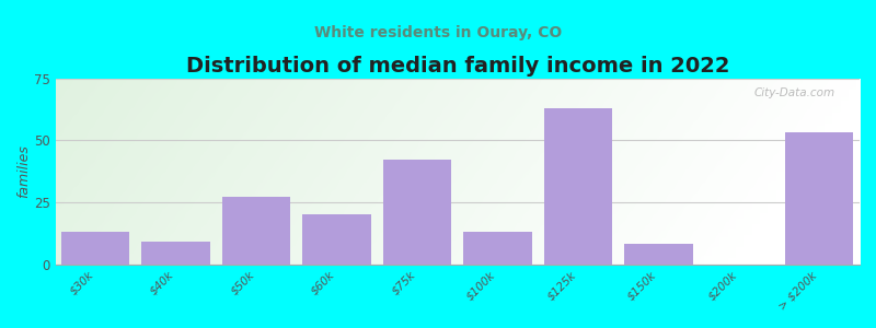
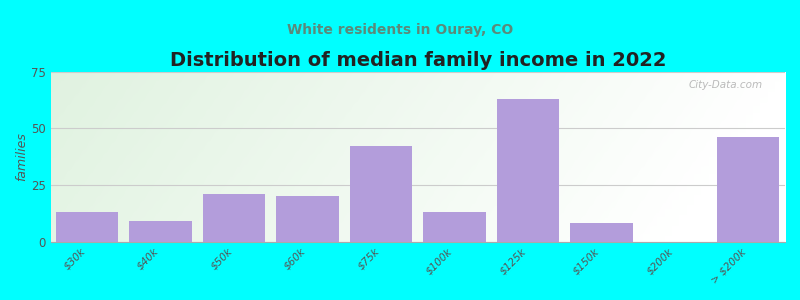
$50k: 27 -> 21
> $200k: 53 -> 46
